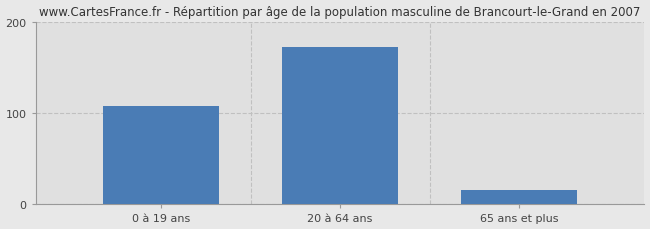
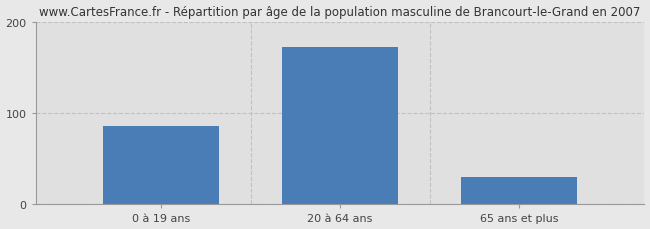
0 à 19 ans: 108 -> 86
65 ans et plus: 16 -> 30
